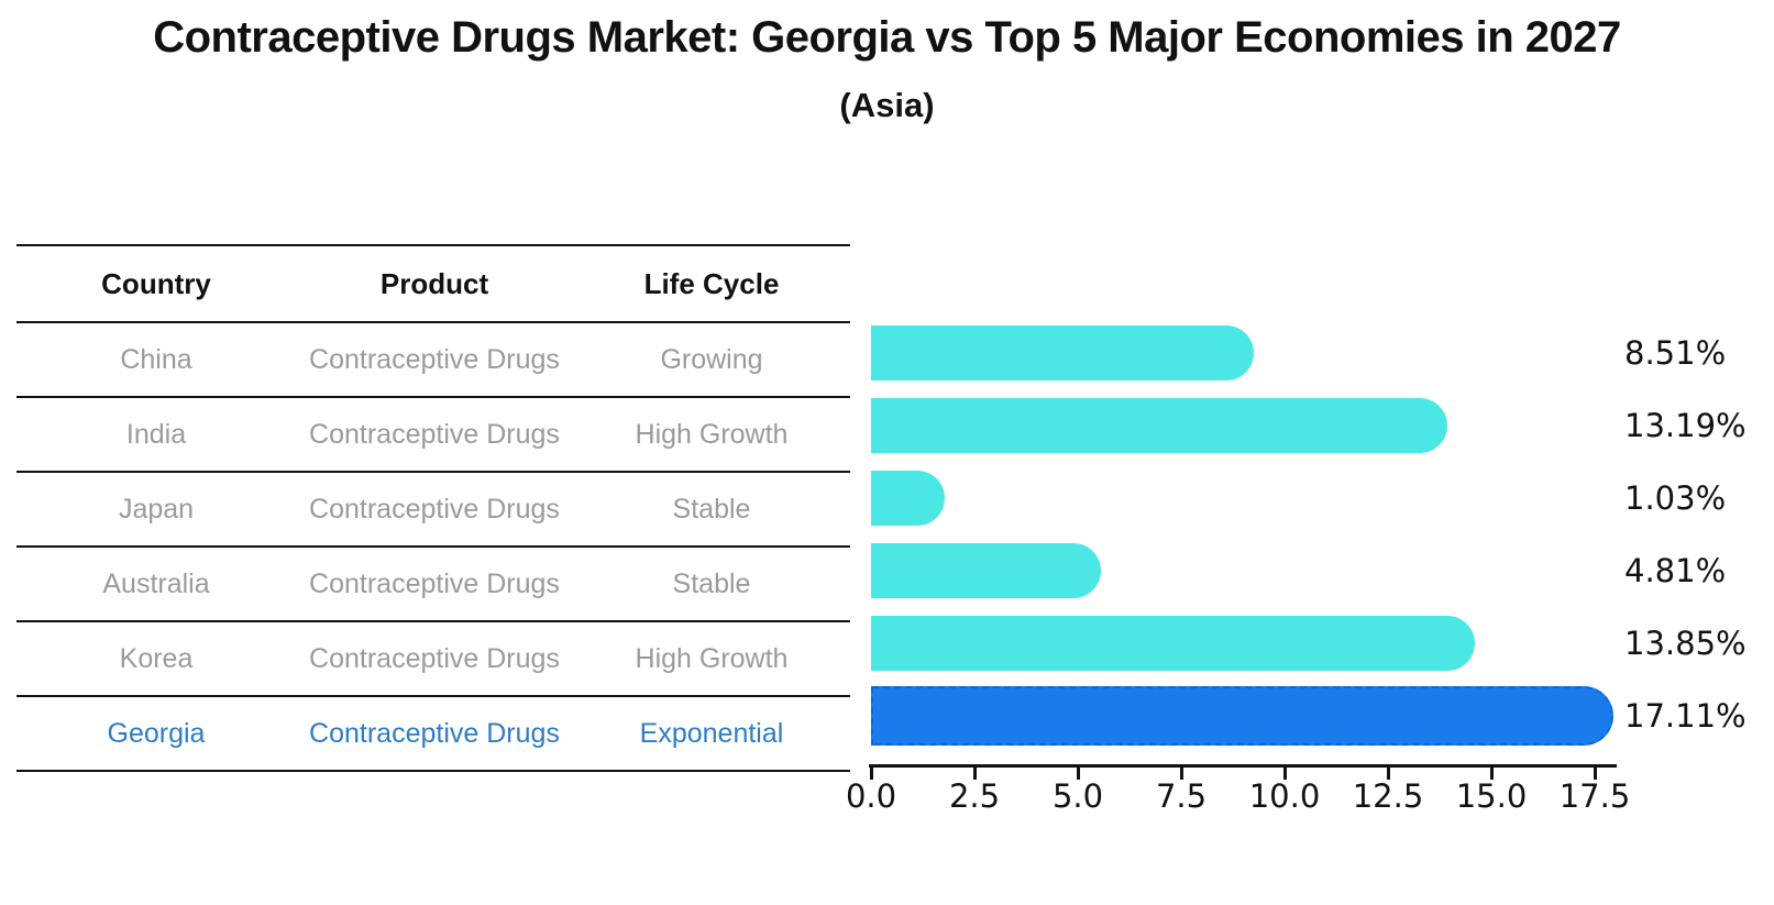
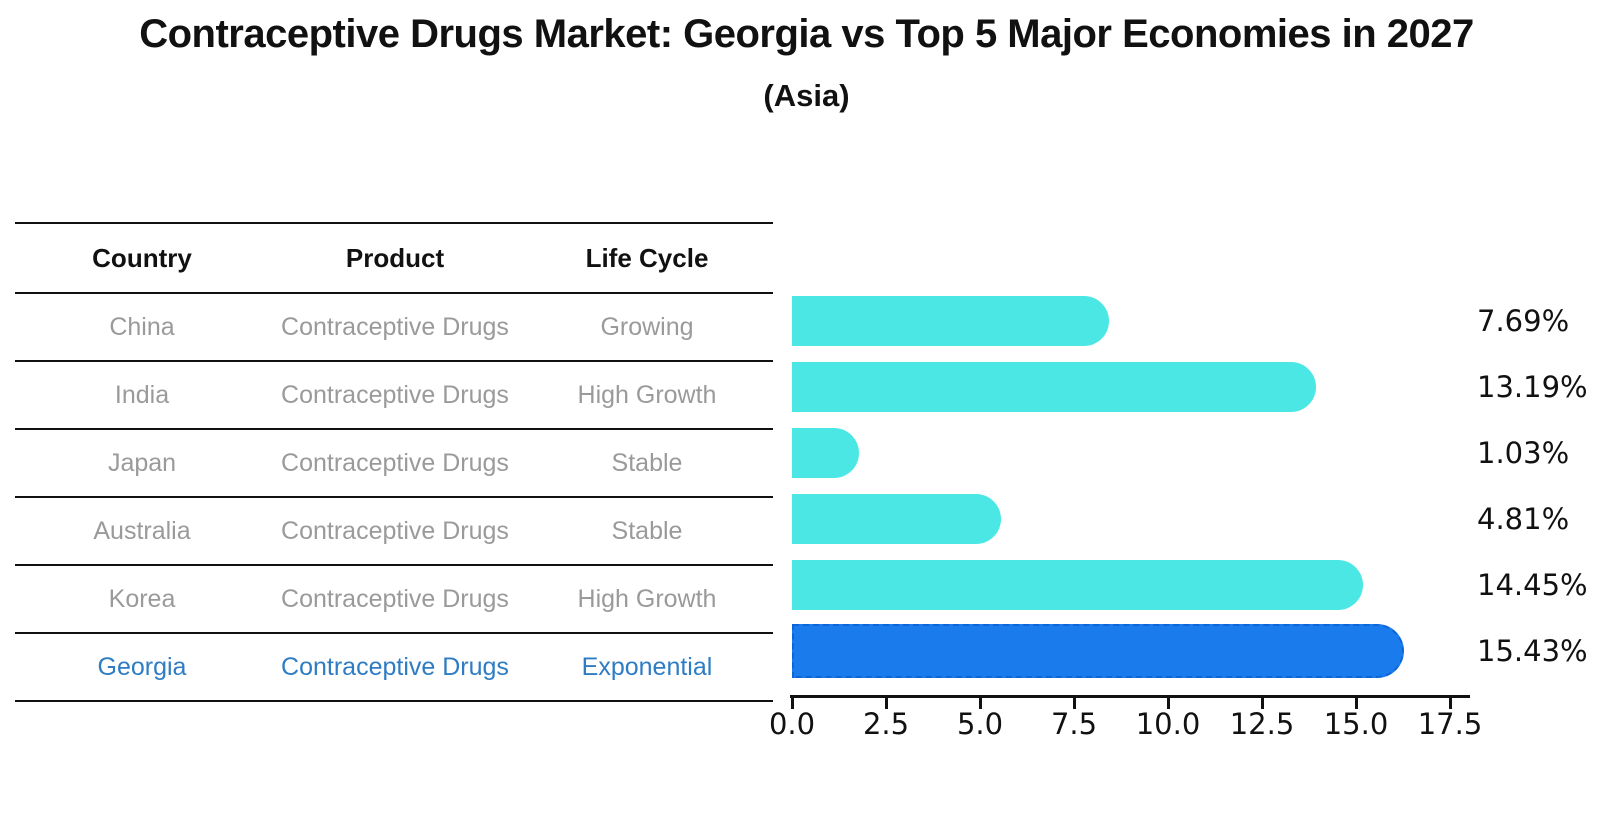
China: 8.51% -> 7.69%
Korea: 13.85% -> 14.45%
Georgia: 17.11% -> 15.43%
